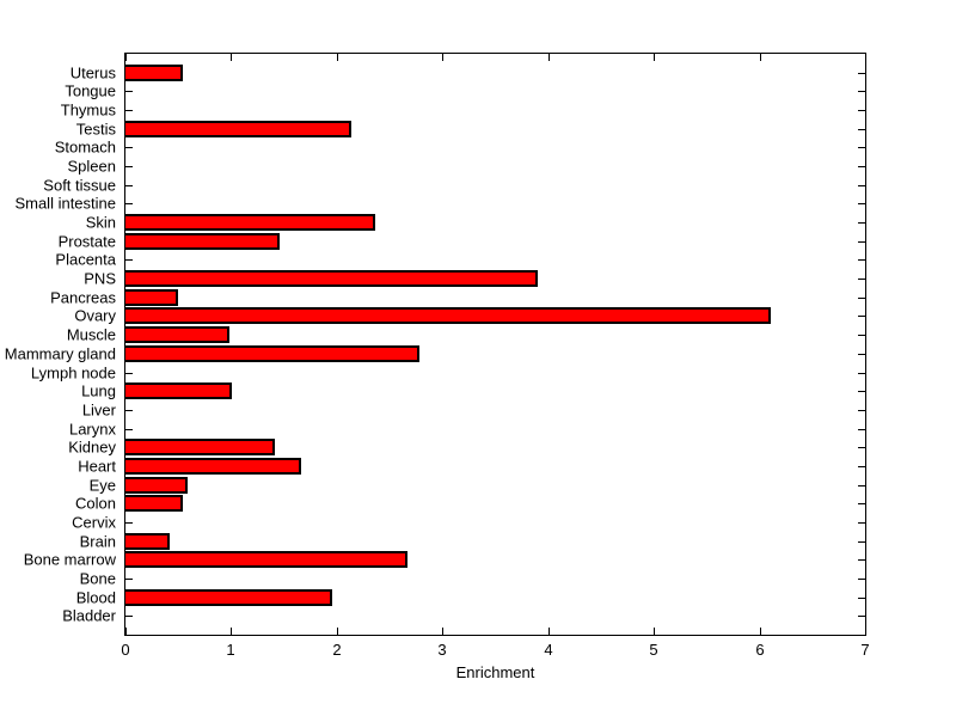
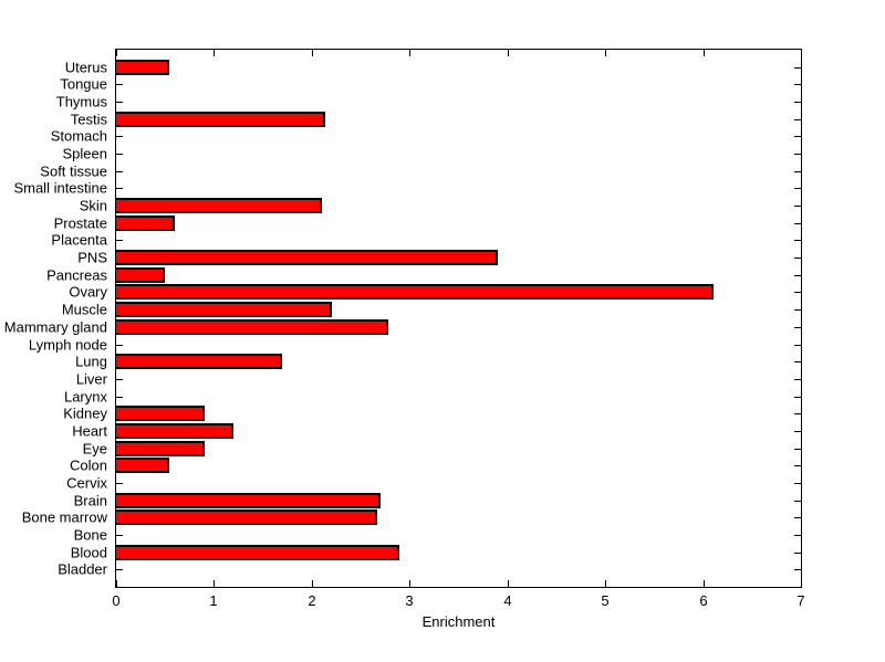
Skin: 2.4 -> 2.1
Prostate: 1.5 -> 0.6
Muscle: 1.0 -> 2.2
Lung: 1.0 -> 1.7
Kidney: 1.4 -> 0.9
Heart: 1.7 -> 1.2
Eye: 0.6 -> 0.9
Brain: 0.4 -> 2.7
Blood: 2.0 -> 2.9
